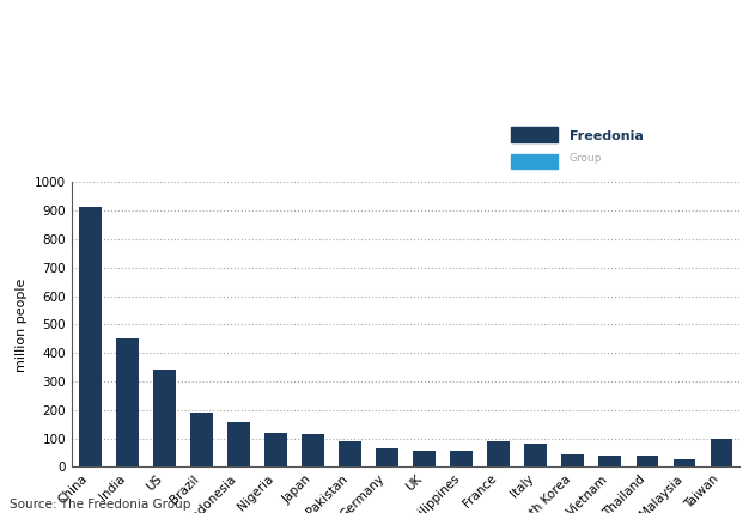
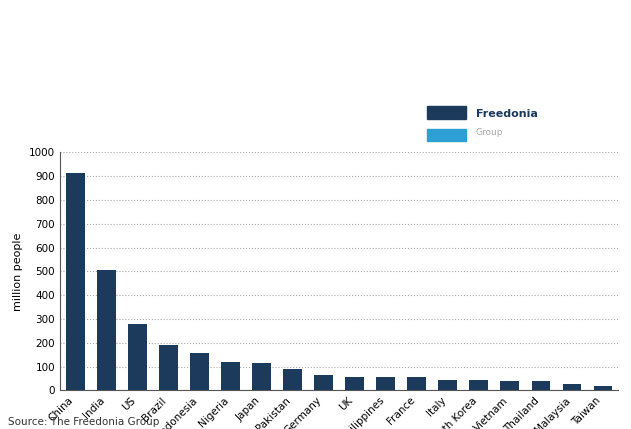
India: 450 -> 505
US: 340 -> 277
France: 90 -> 55
Italy: 80 -> 42
Taiwan: 100 -> 18
